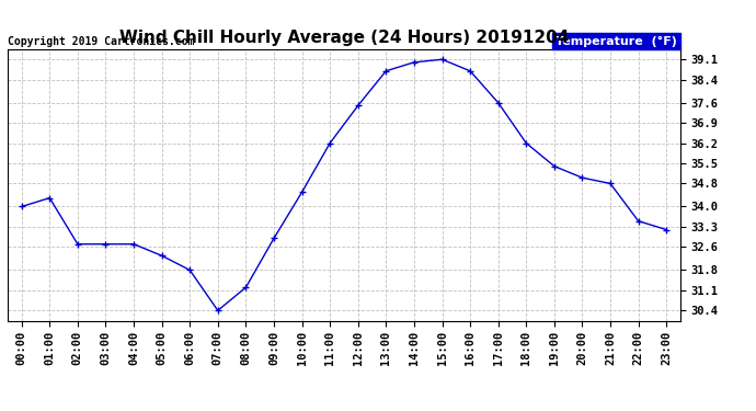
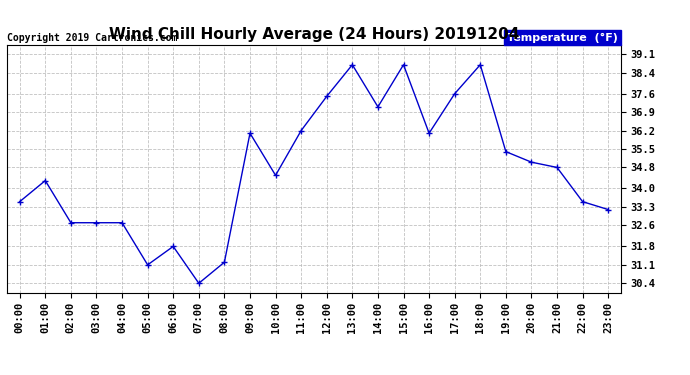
00:00: 34.0 -> 33.5
05:00: 32.3 -> 31.1
09:00: 32.9 -> 36.1
14:00: 39.0 -> 37.1
15:00: 39.1 -> 38.7
16:00: 38.7 -> 36.1
18:00: 36.2 -> 38.7
